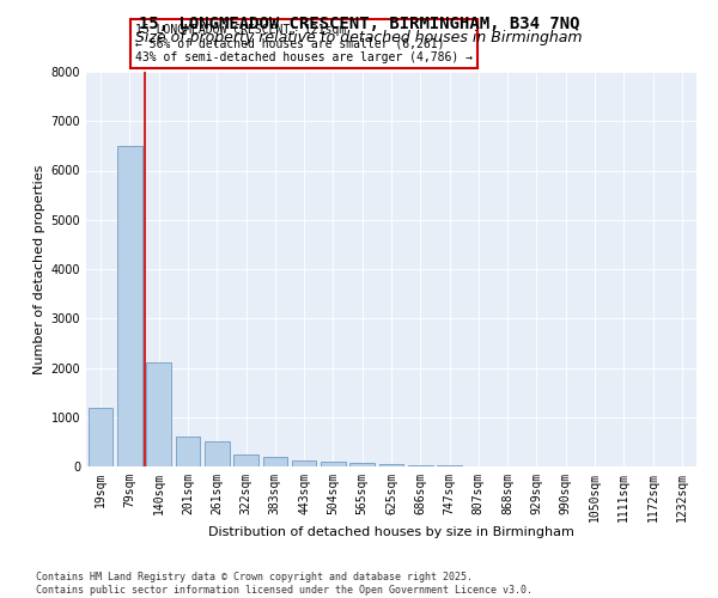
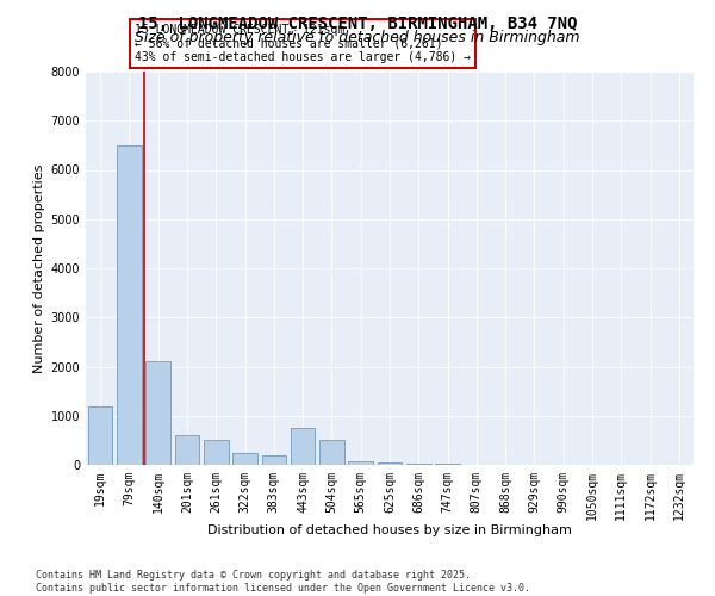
443sqm: 120 -> 750
504sqm: 100 -> 500
